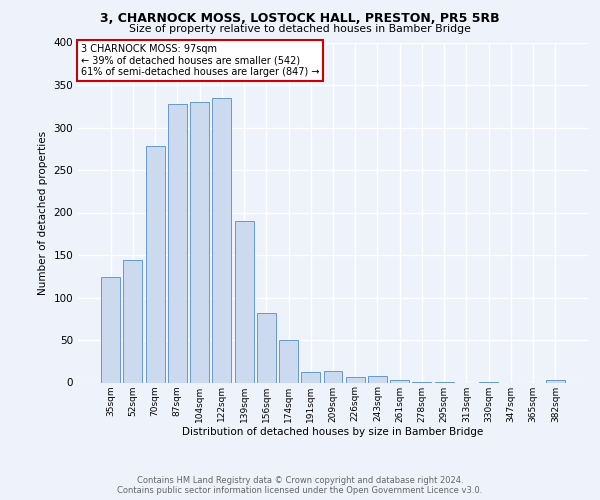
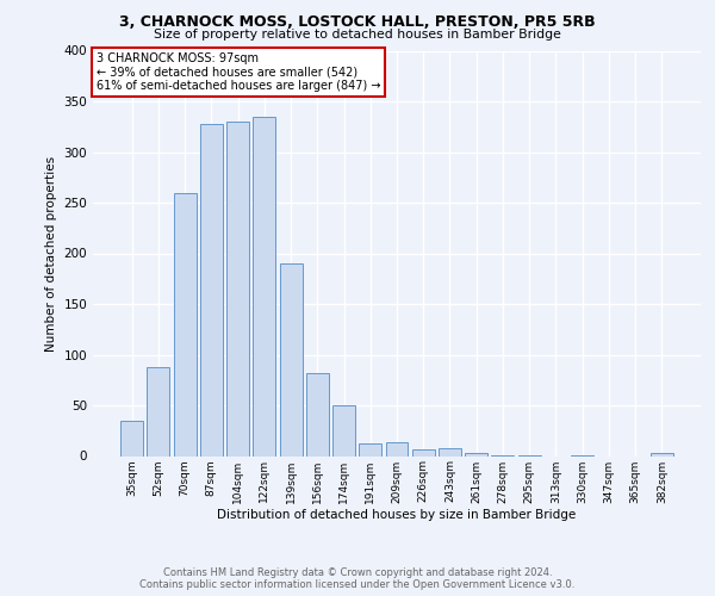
35sqm: 124 -> 35
52sqm: 144 -> 88
70sqm: 278 -> 260
